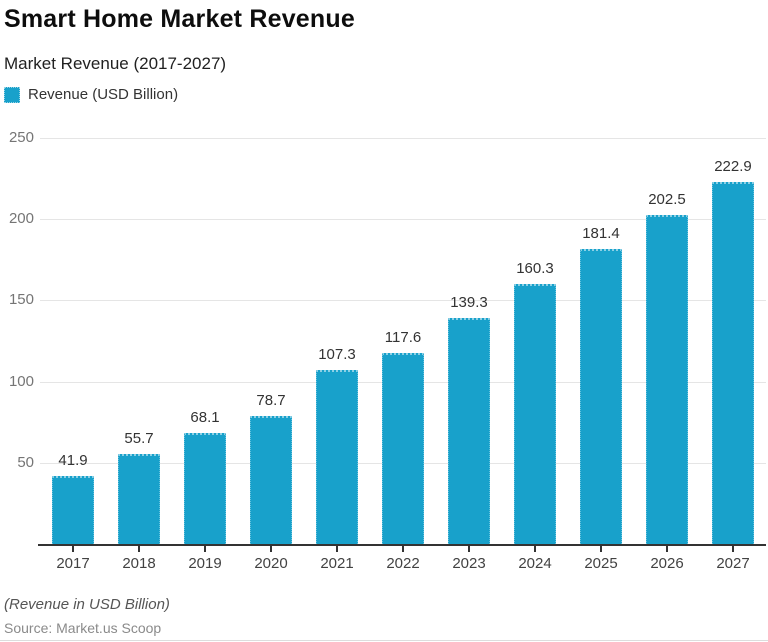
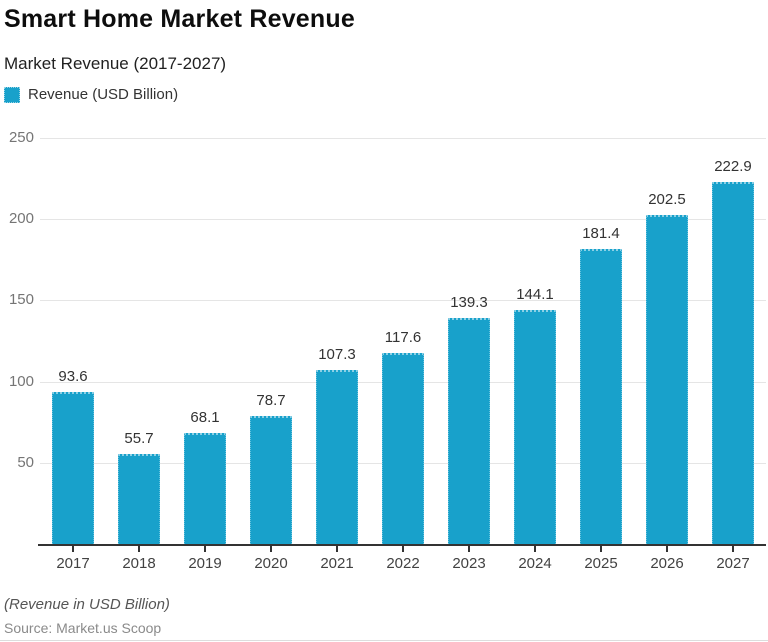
2017: 41.9 -> 93.6
2024: 160.3 -> 144.1
